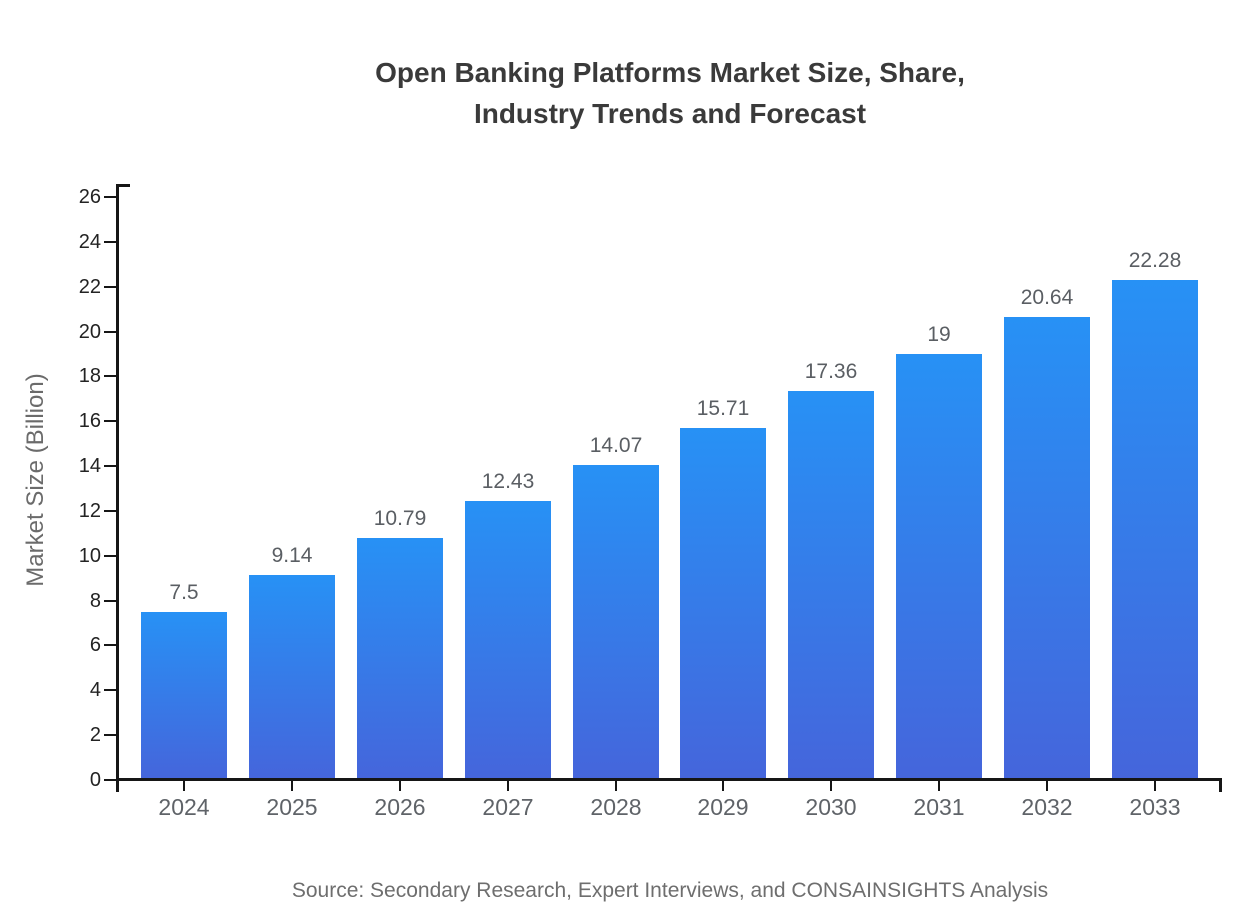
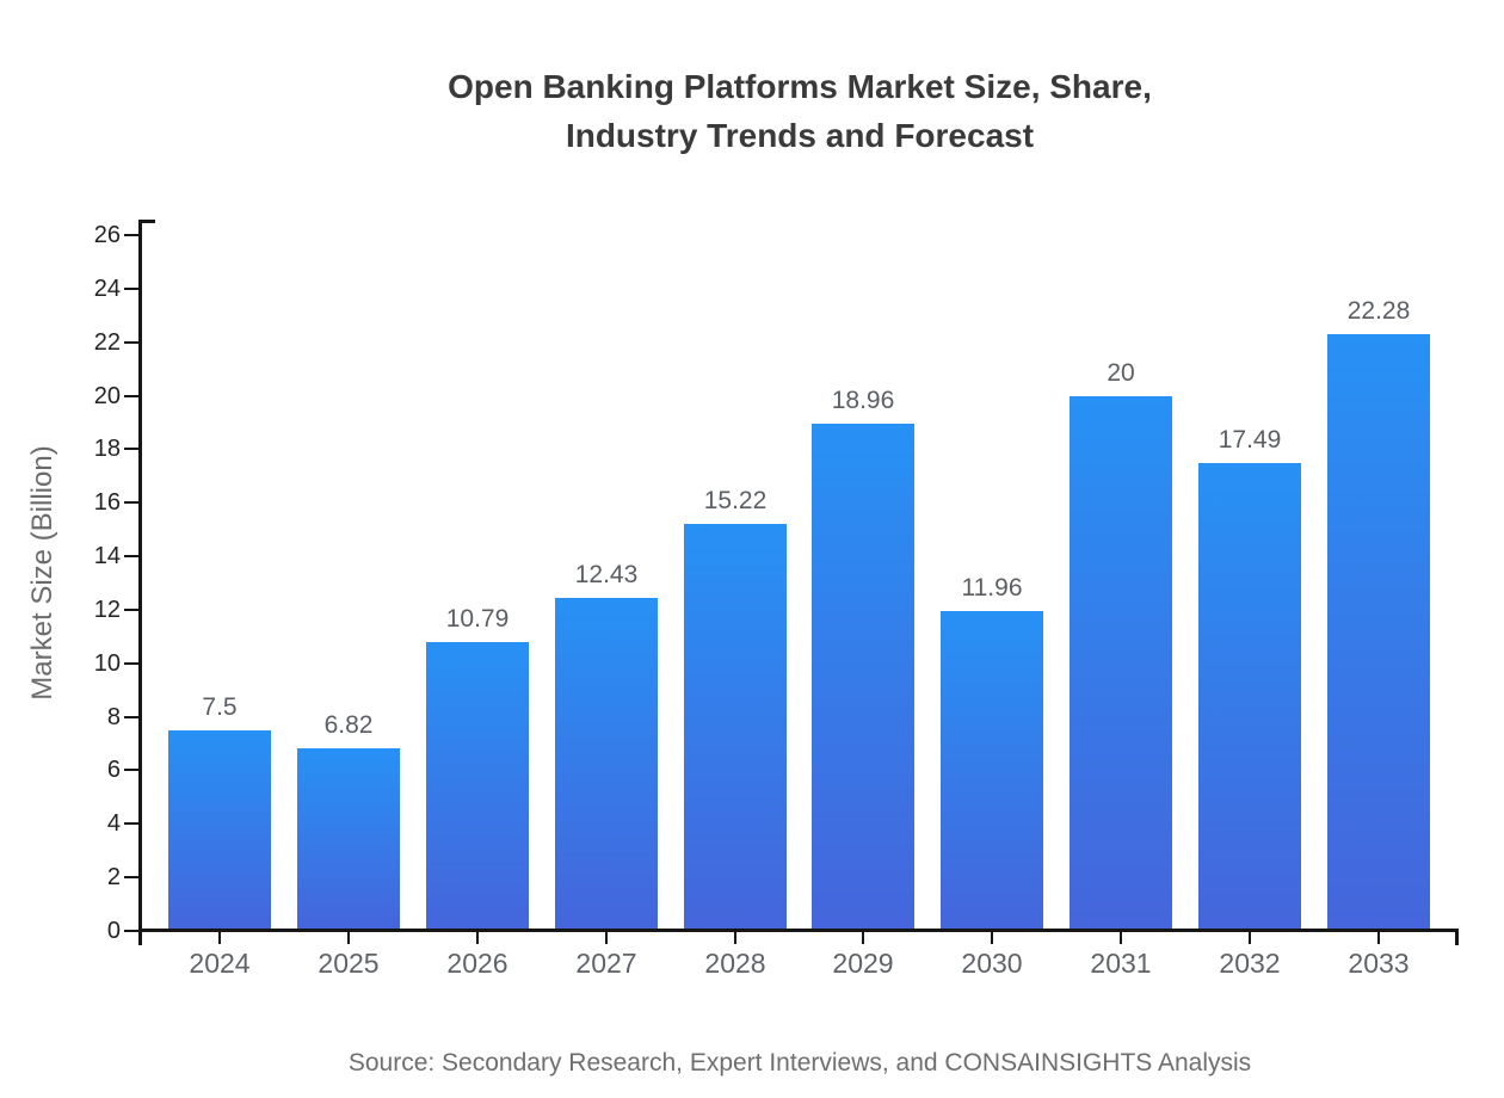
2025: 9.14 -> 6.82
2028: 14.07 -> 15.22
2029: 15.71 -> 18.96
2030: 17.36 -> 11.96
2031: 19 -> 20
2032: 20.64 -> 17.49
